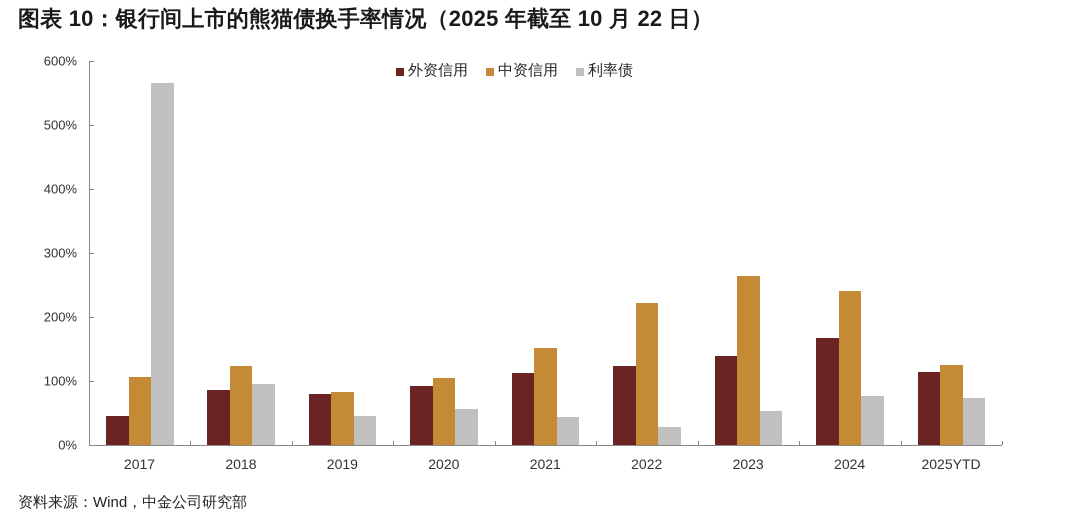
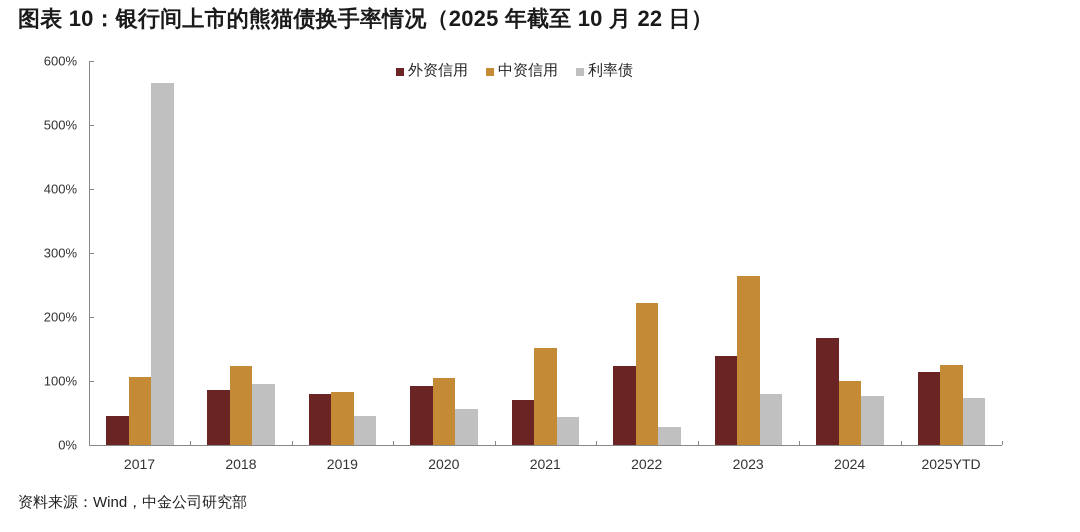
外资信用/2021: 110% -> 70%
利率债/2023: 50% -> 80%
中资信用/2024: 240% -> 100%
